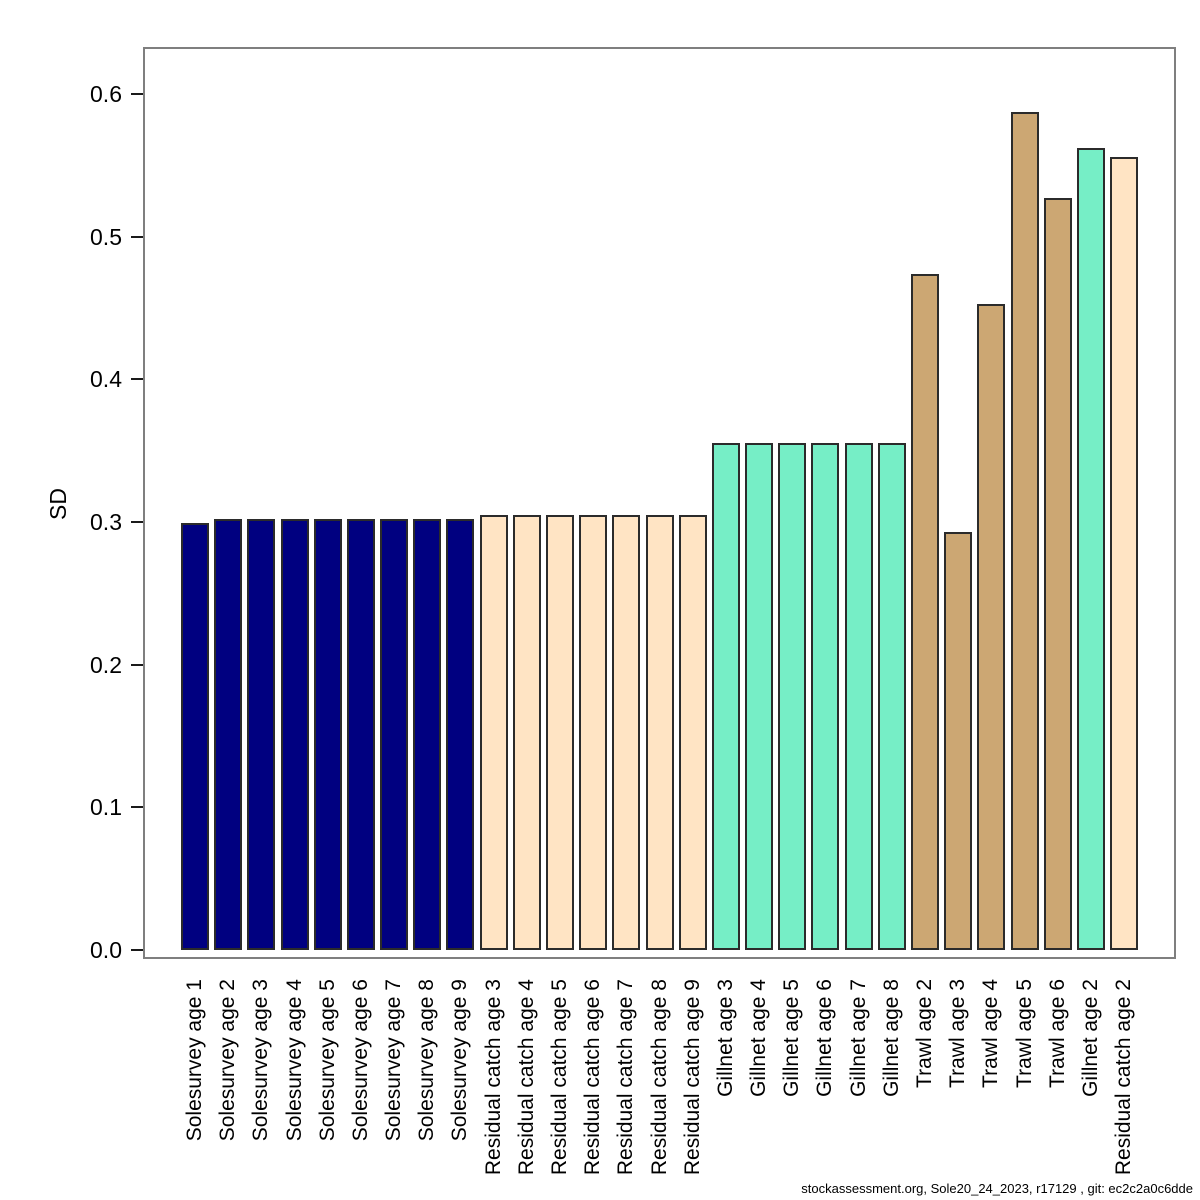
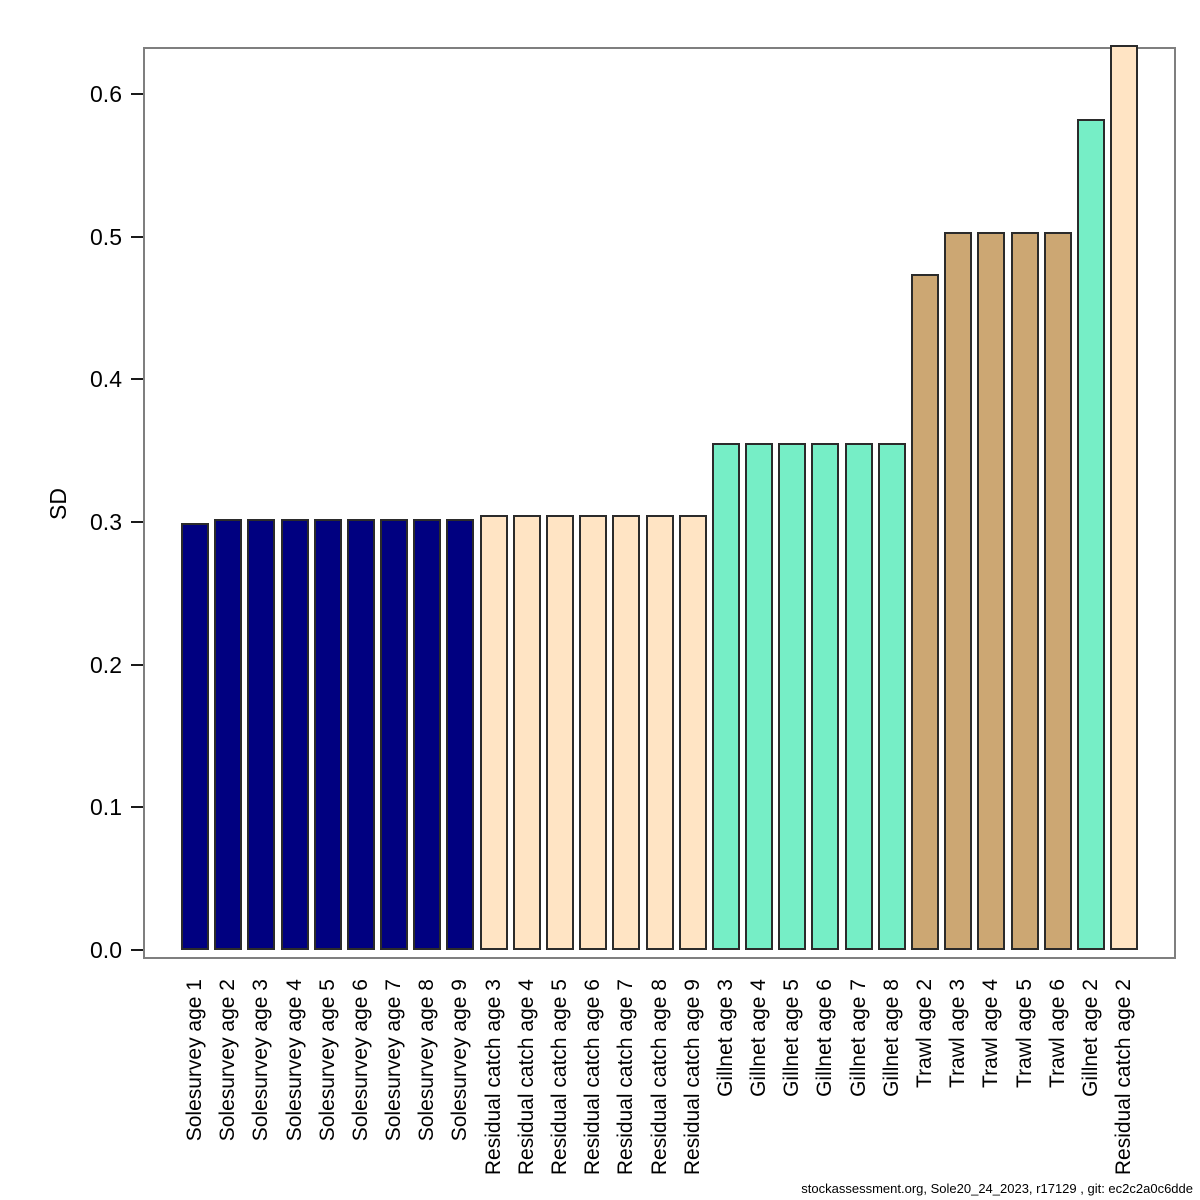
Trawl age 3: 0.293 -> 0.503
Trawl age 4: 0.453 -> 0.503
Trawl age 5: 0.587 -> 0.503
Trawl age 6: 0.527 -> 0.503
Gillnet age 2: 0.562 -> 0.582
Residual catch age 2: 0.556 -> 0.634
